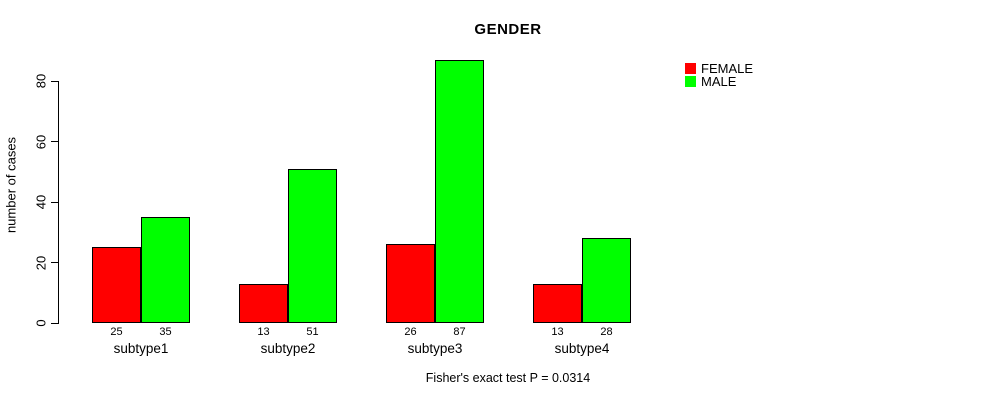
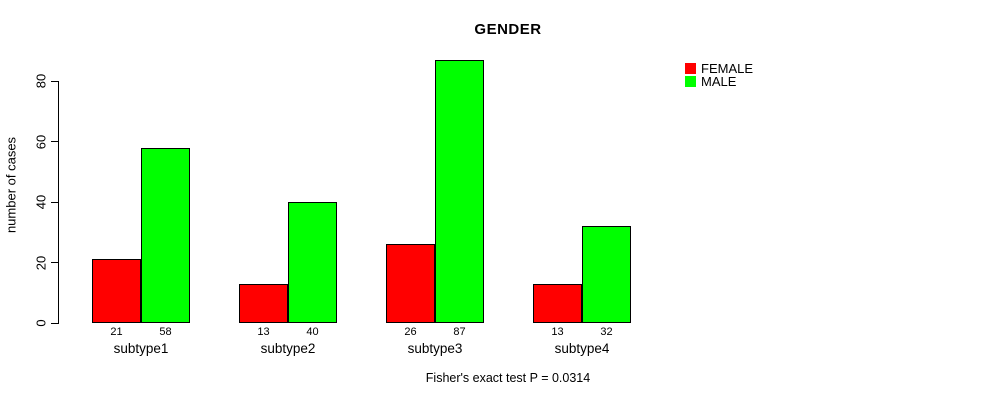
FEMALE/subtype1: 25 -> 21
MALE/subtype1: 35 -> 58
MALE/subtype2: 51 -> 40
MALE/subtype4: 28 -> 32
